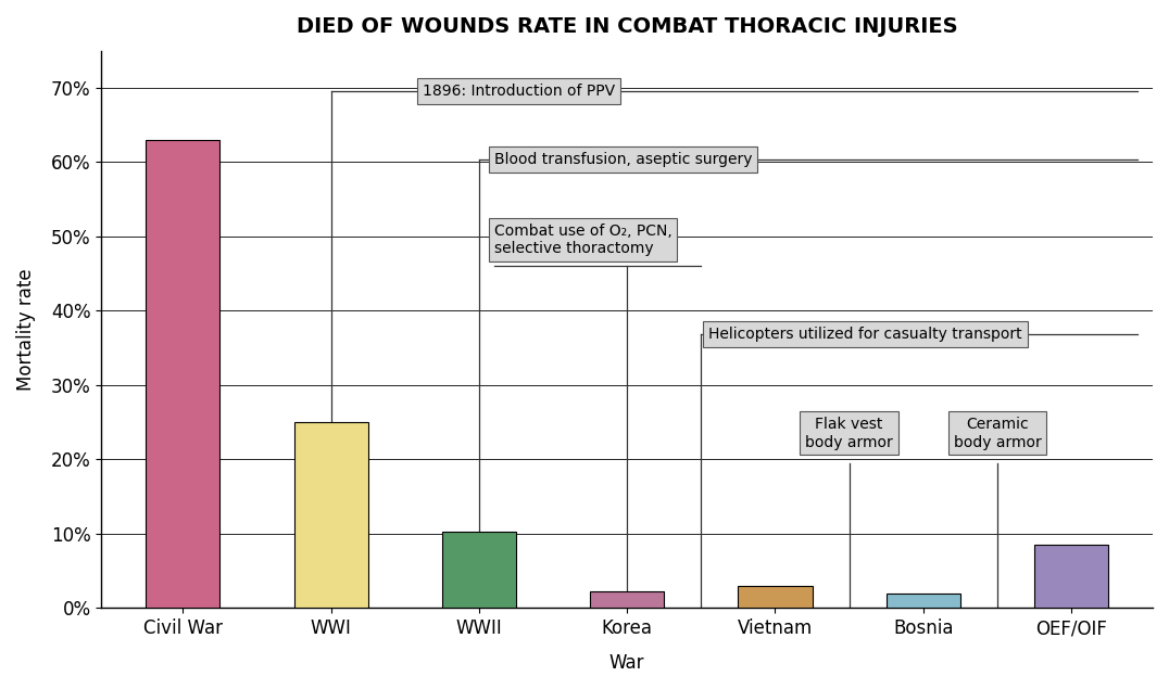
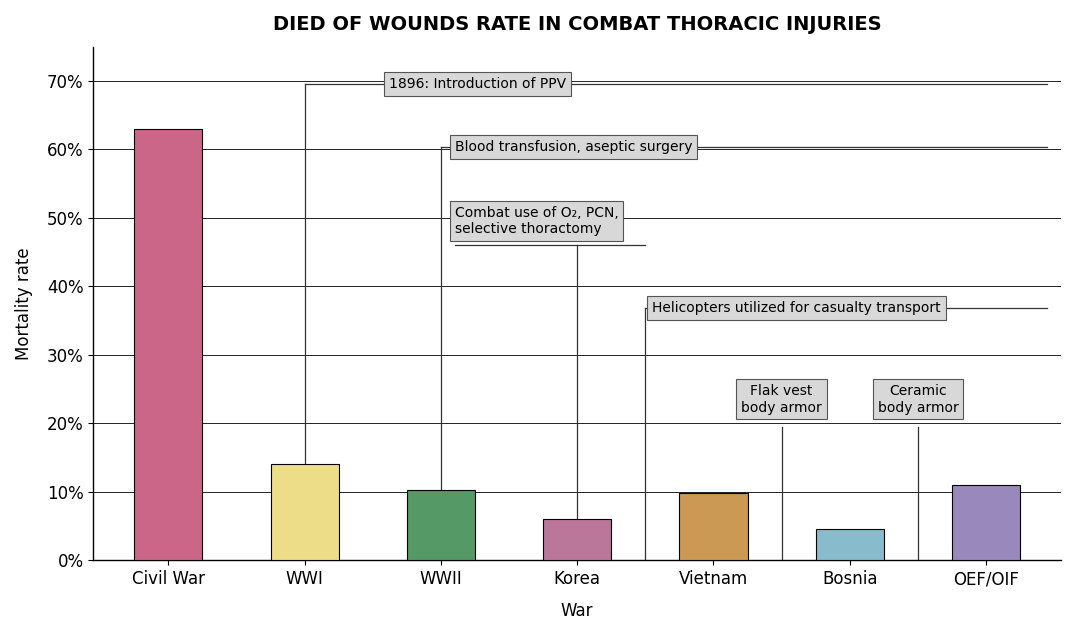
WWI: 25.0% -> 14.0%
Korea: 2.2% -> 6.0%
Vietnam: 3.0% -> 9.8%
Bosnia: 2.0% -> 4.6%
OEF/OIF: 8.5% -> 11.0%
